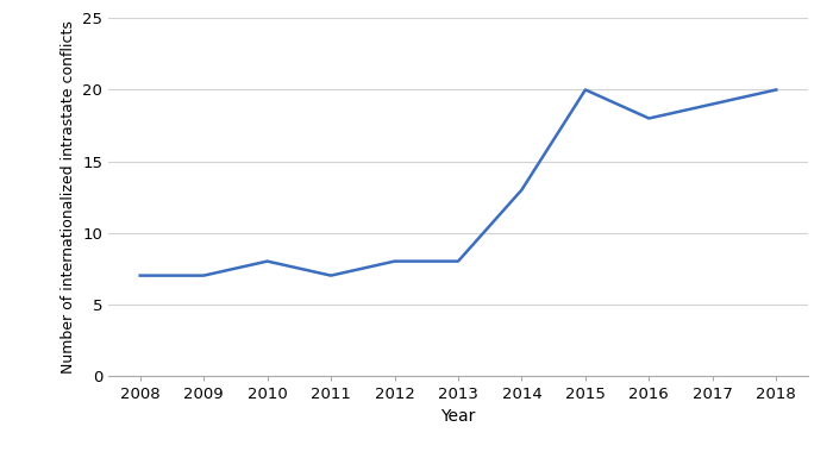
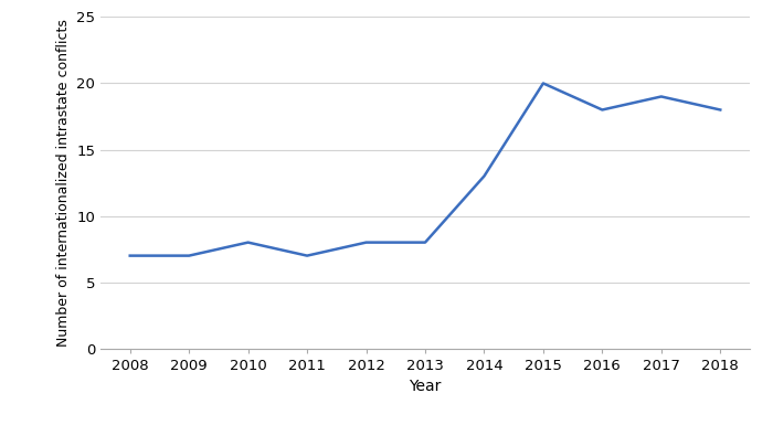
2018: 20 -> 18
